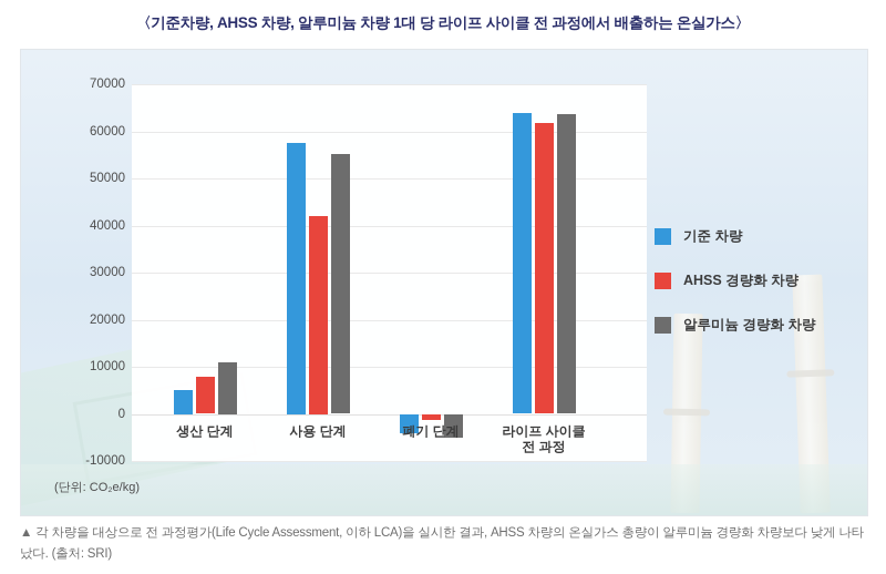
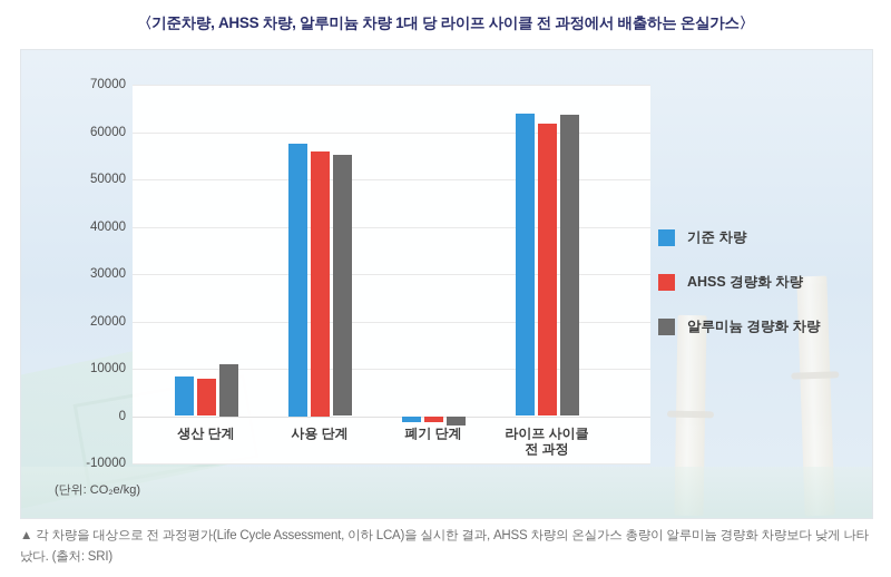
기준 차량/생산 단계: 5000 -> 8000
AHSS 경량화 차량/사용 단계: 42000 -> 56000
기준 차량/폐기 단계: -4000 -> -1000
알루미늄 경량화 차량/폐기 단계: -5000 -> -2000
